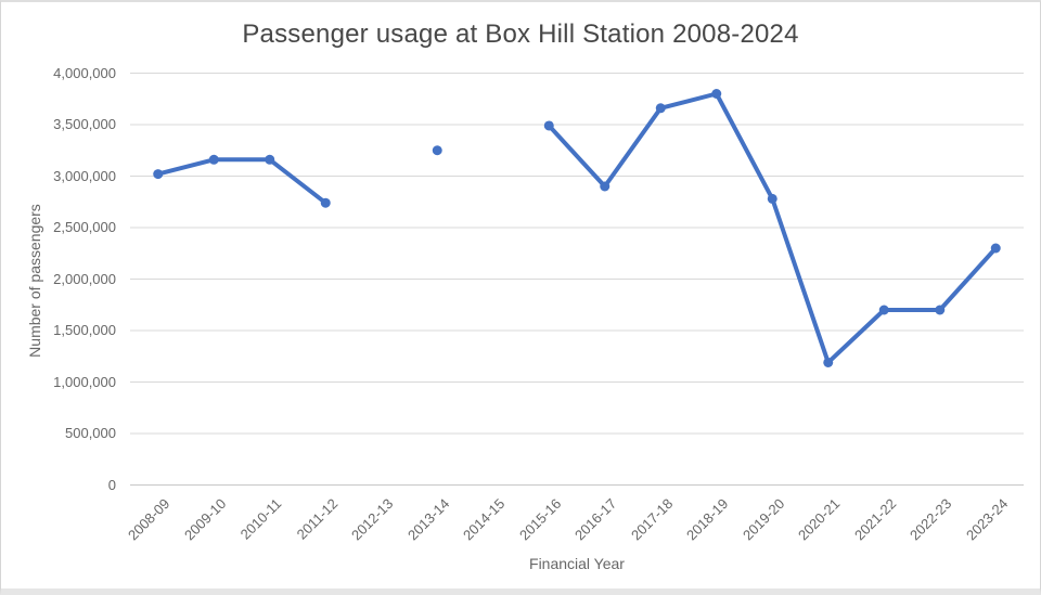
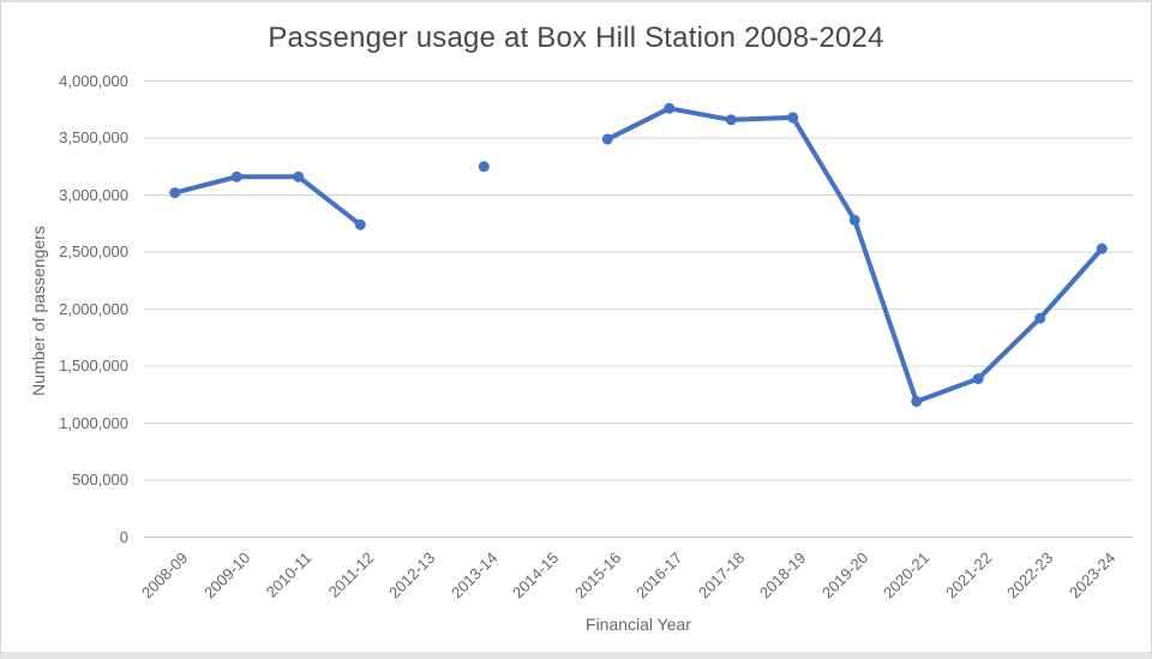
2016-17: 2900000 -> 3800000
2018-19: 3800000 -> 3700000
2021-22: 1700000 -> 1400000
2022-23: 1700000 -> 1900000
2023-24: 2300000 -> 2500000
